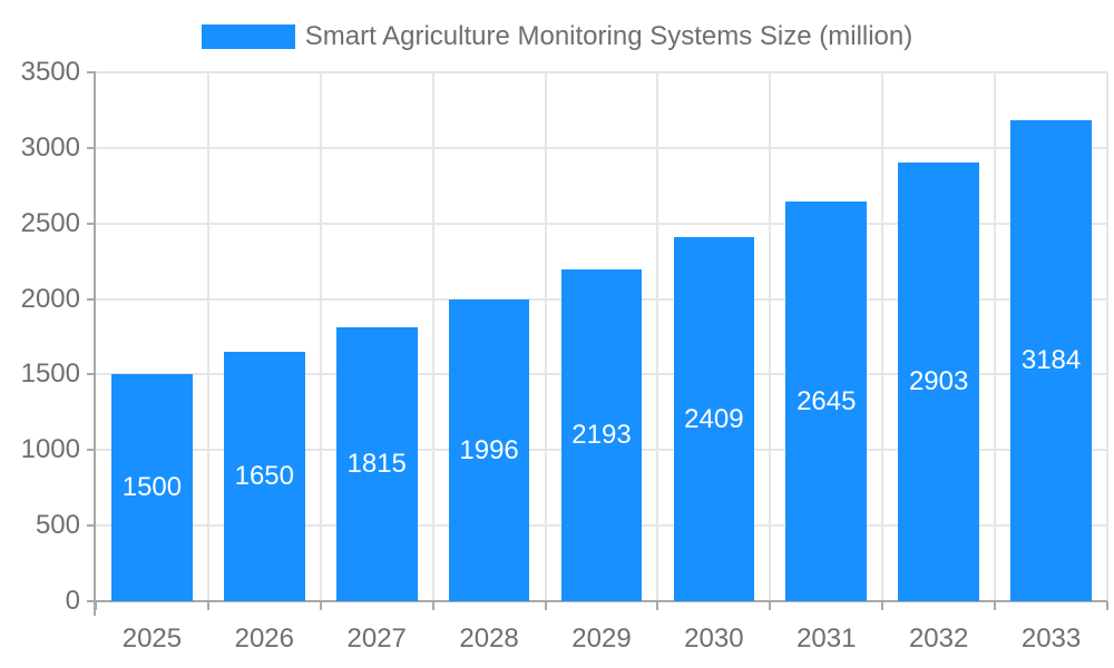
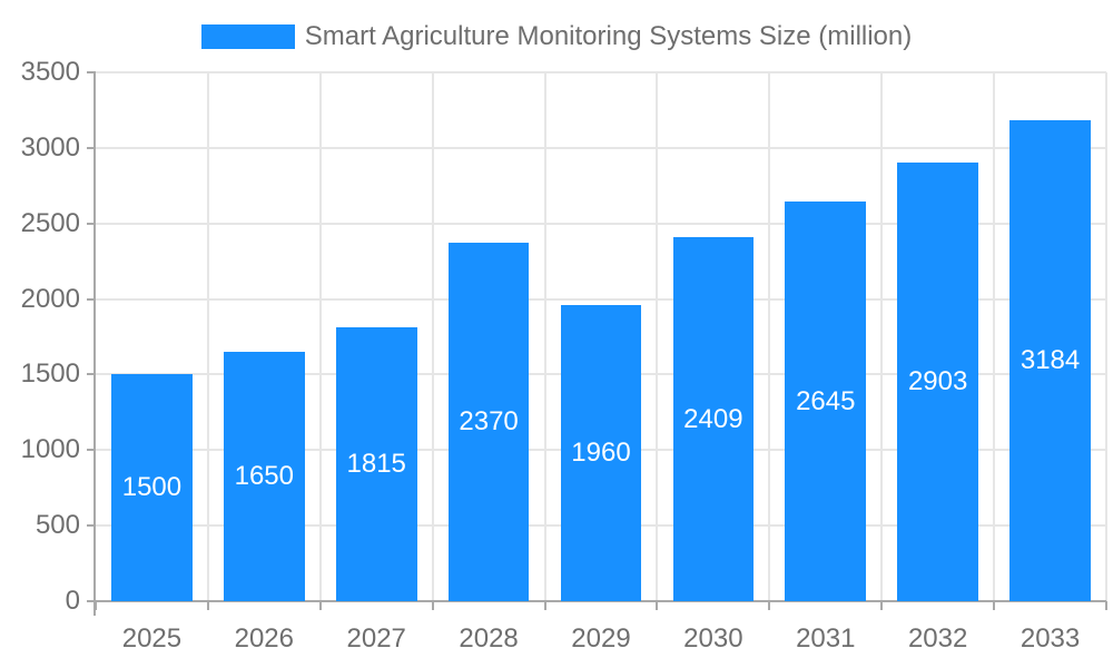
2028: 1996 -> 2370
2029: 2193 -> 1960
